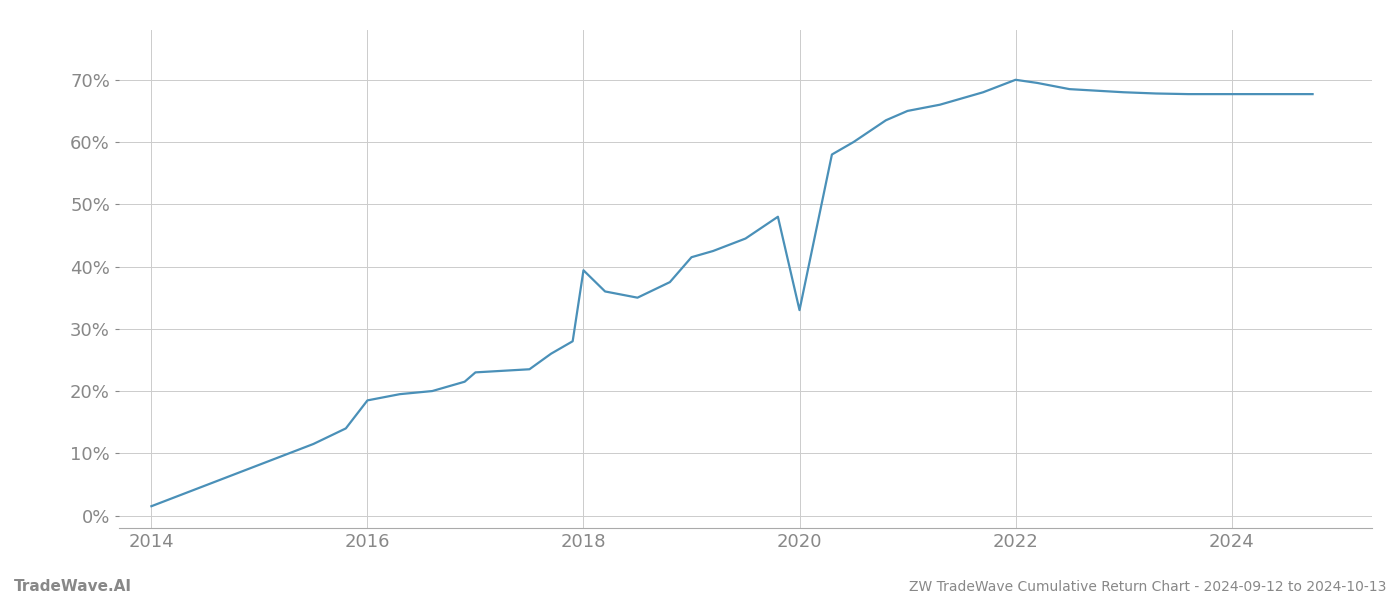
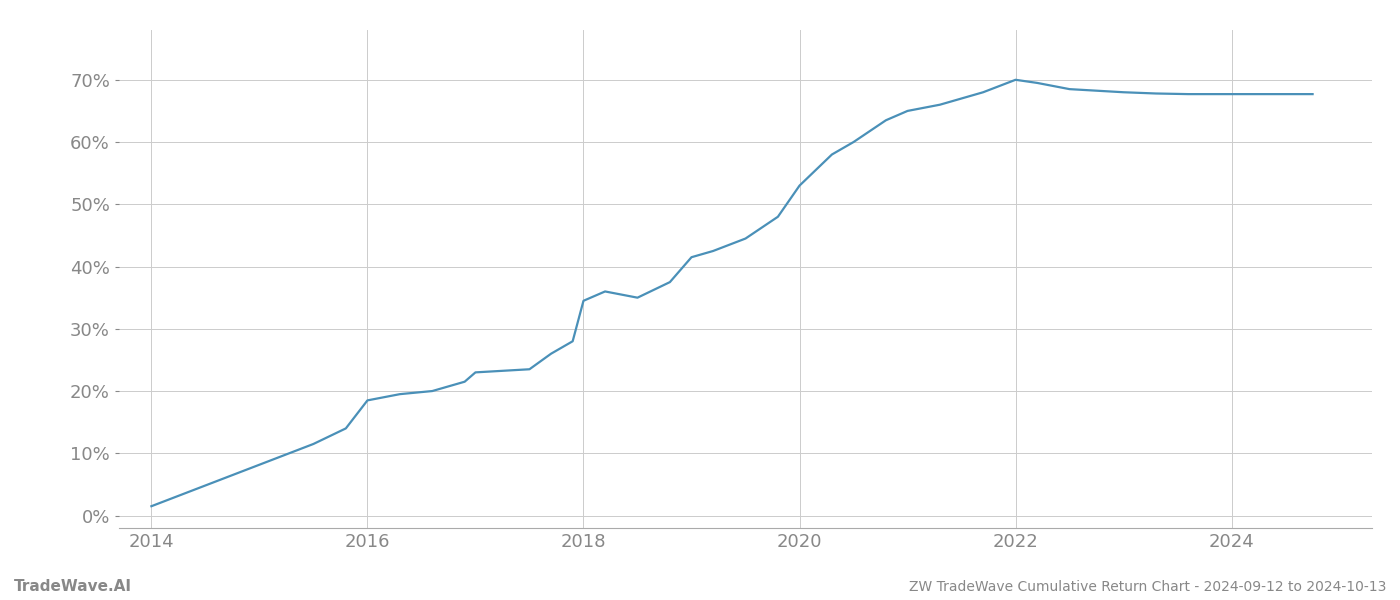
2018: 39.4% -> 34.5%
2020: 33.0% -> 53.0%
